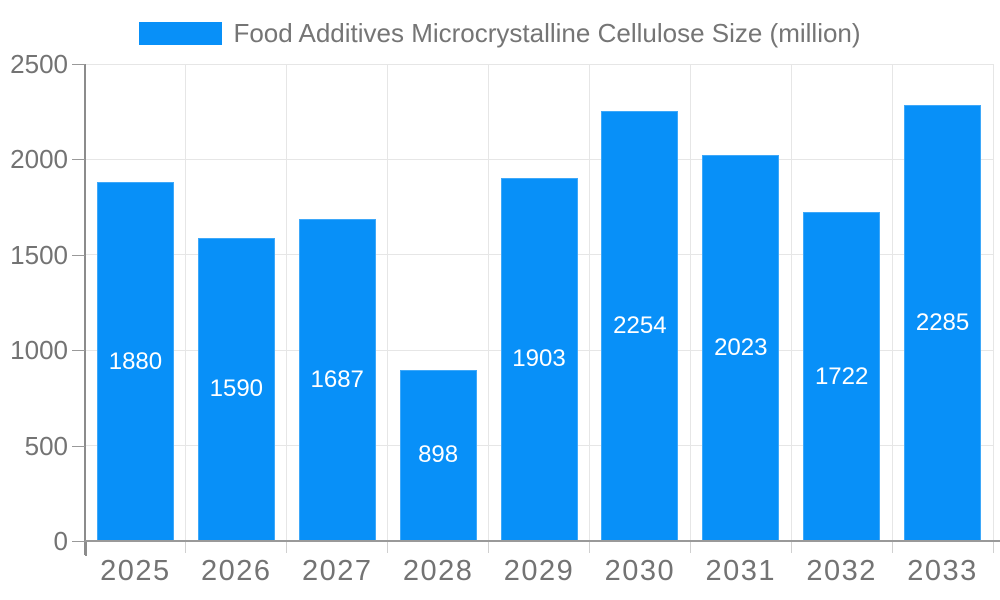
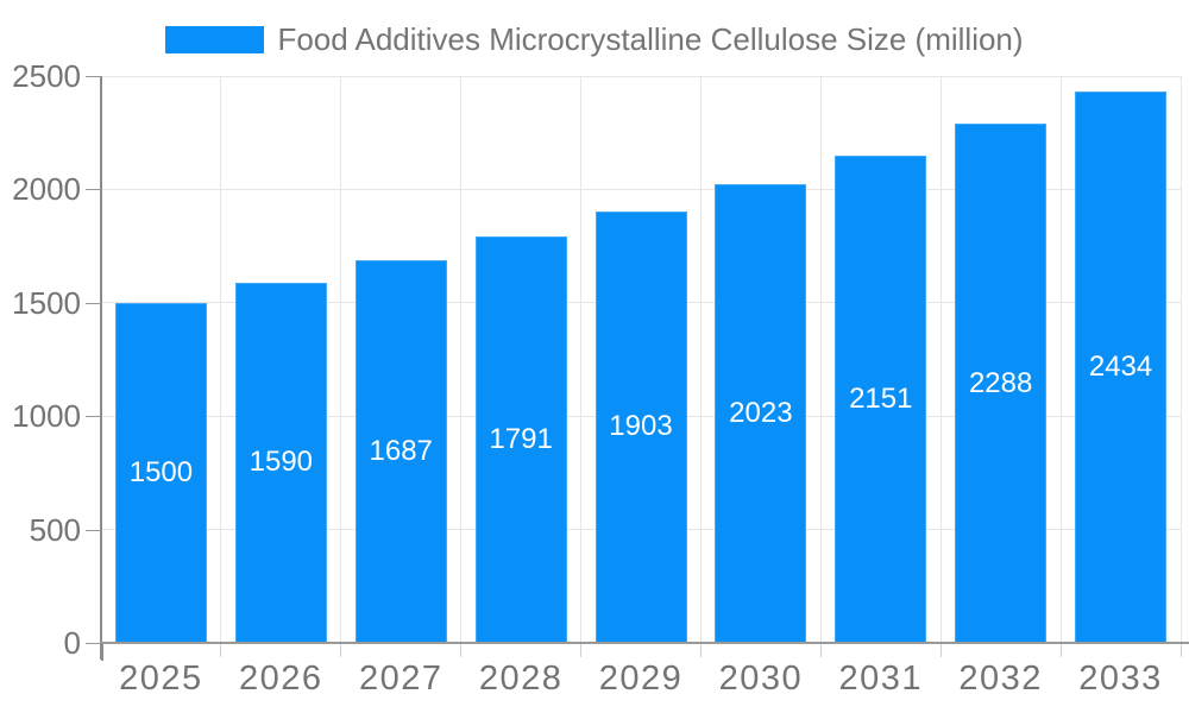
2025: 1880 -> 1500
2028: 898 -> 1791
2030: 2254 -> 2023
2031: 2023 -> 2151
2032: 1722 -> 2288
2033: 2285 -> 2434
